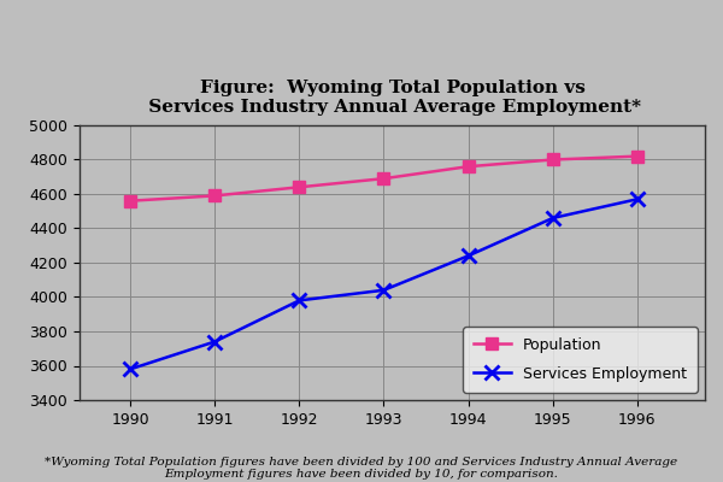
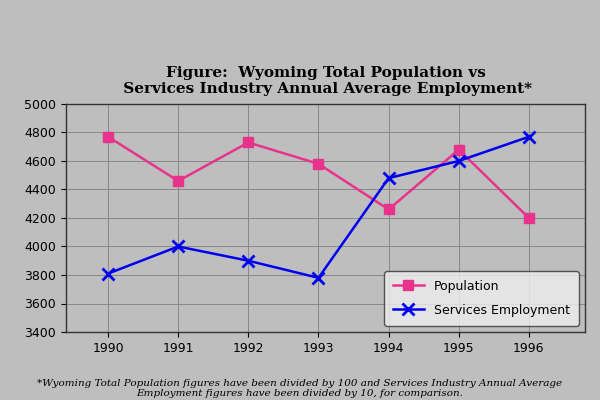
Population/1990: 4560 -> 4770
Services Employment/1990: 3580 -> 3810
Population/1991: 4590 -> 4460
Services Employment/1991: 3740 -> 4000
Population/1992: 4640 -> 4730
Services Employment/1992: 3980 -> 3900
Population/1993: 4690 -> 4580
Services Employment/1993: 4040 -> 3780
Population/1994: 4760 -> 4260
Services Employment/1994: 4240 -> 4480
Population/1995: 4800 -> 4680
Services Employment/1995: 4460 -> 4600
Population/1996: 4820 -> 4200
Services Employment/1996: 4570 -> 4770
